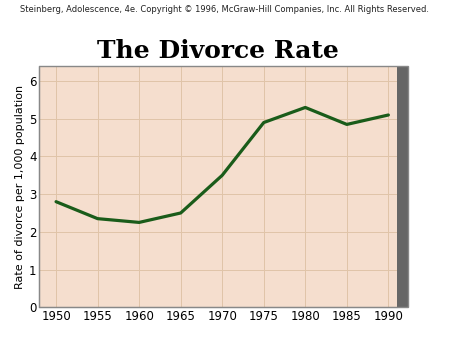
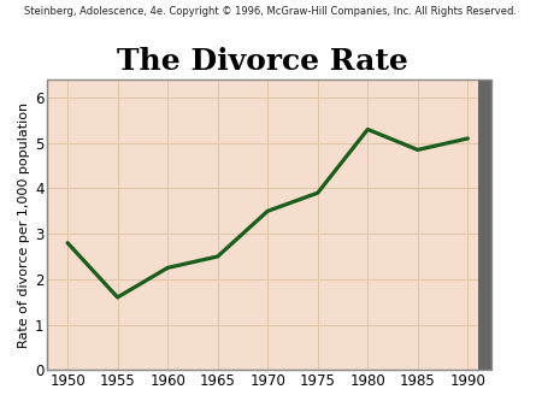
1955: 2.35 -> 1.60
1975: 4.90 -> 3.90
